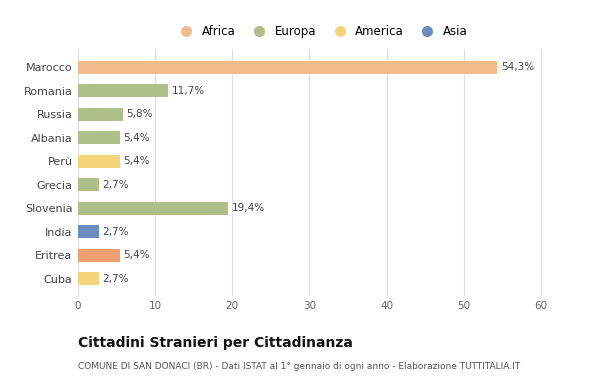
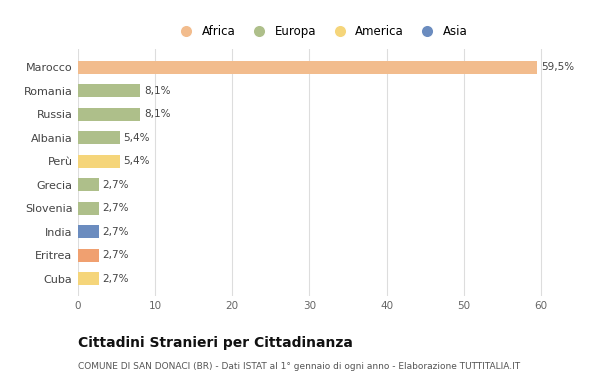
Marocco: 54,3% -> 59,5%
Romania: 11,7% -> 8,1%
Russia: 5,8% -> 8,1%
Slovenia: 19,4% -> 2,7%
Eritrea: 5,4% -> 2,7%
